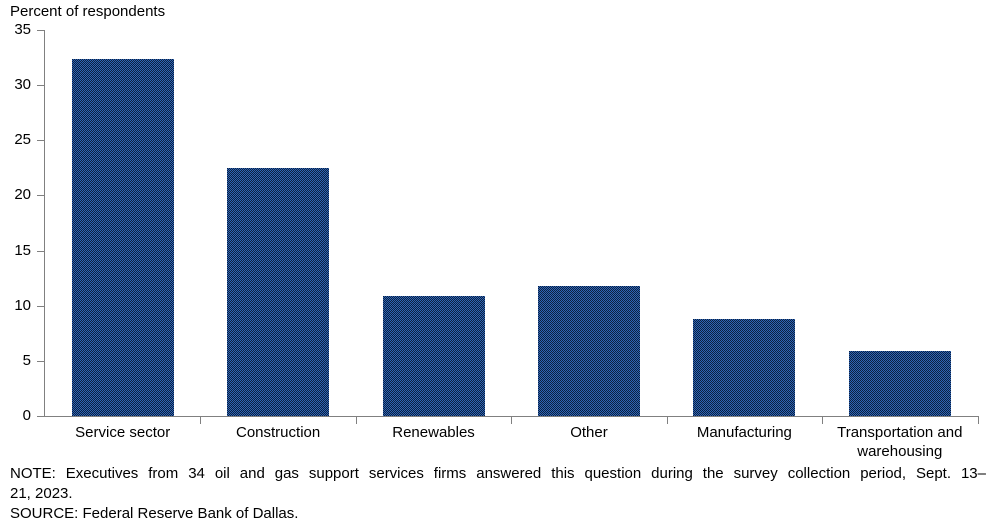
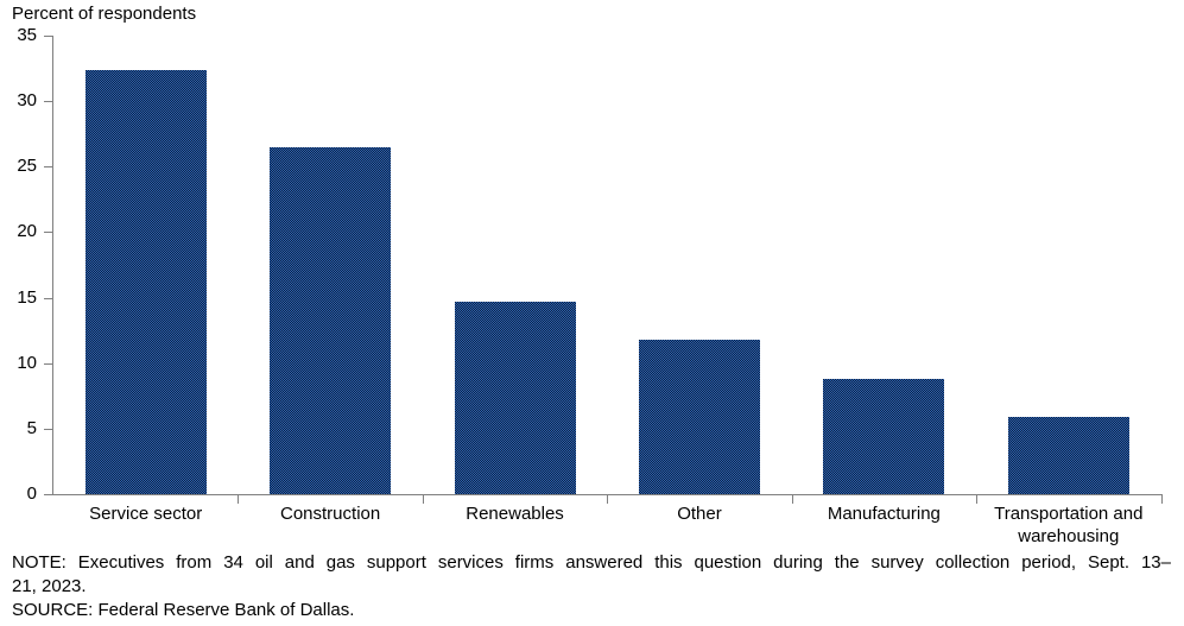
Construction: 22.5 -> 26.5
Renewables: 10.9 -> 14.7
